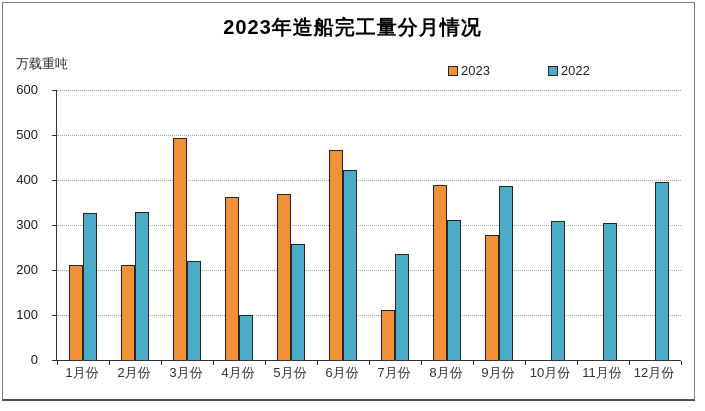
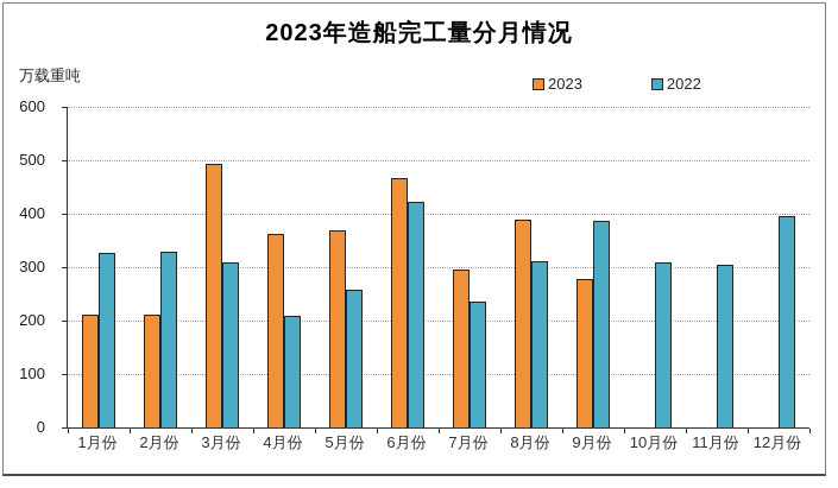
2022/3月份: 220 -> 310
2022/4月份: 100 -> 210
2023/7月份: 110 -> 300
